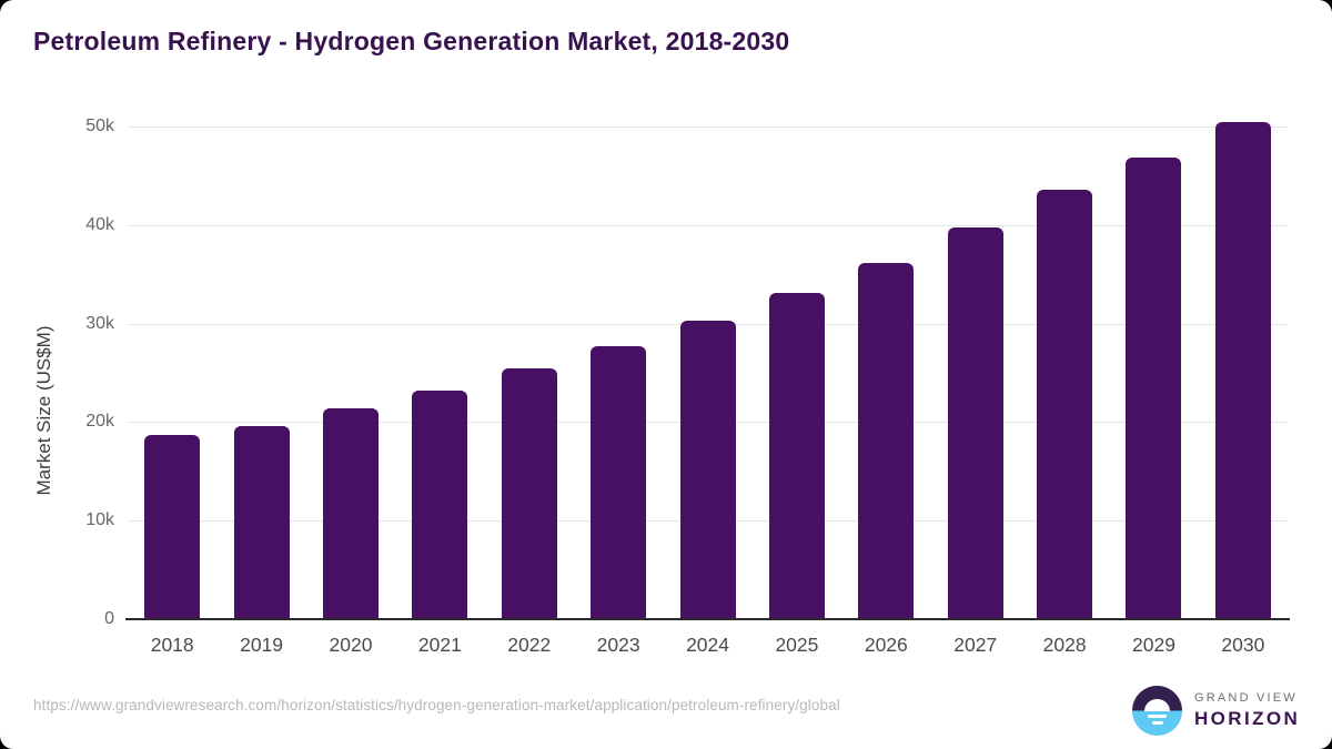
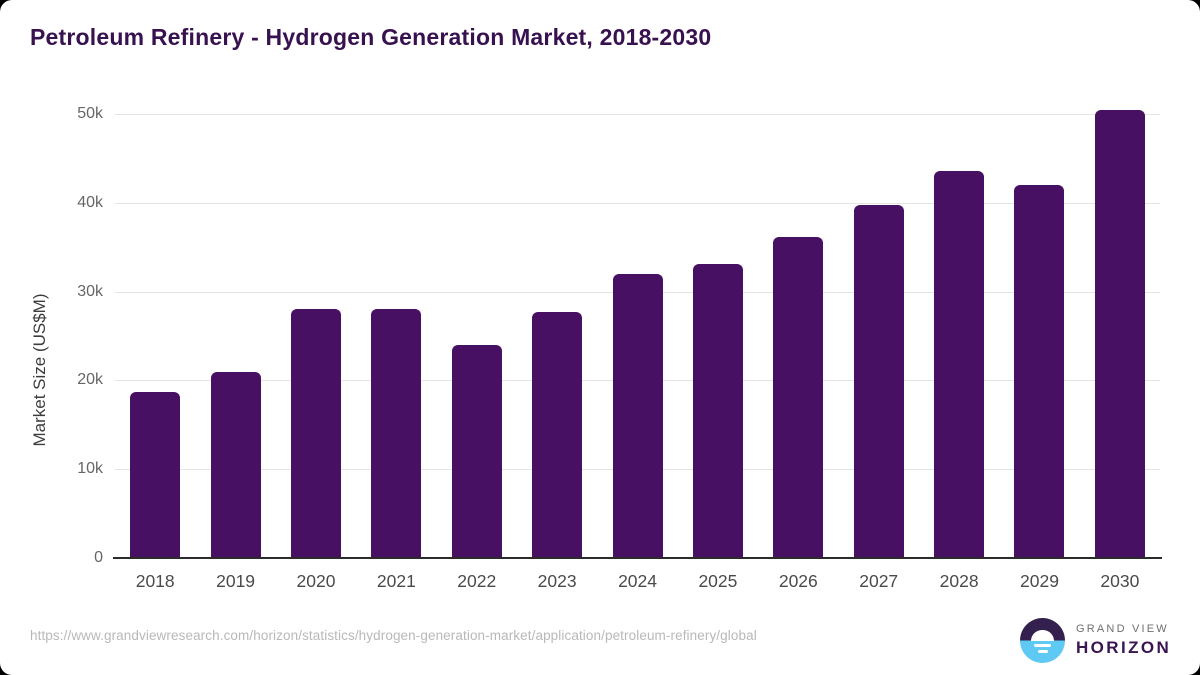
2019: 20k -> 21k
2020: 21k -> 28k
2021: 23k -> 28k
2022: 25k -> 24k
2024: 30k -> 32k
2029: 47k -> 42k
